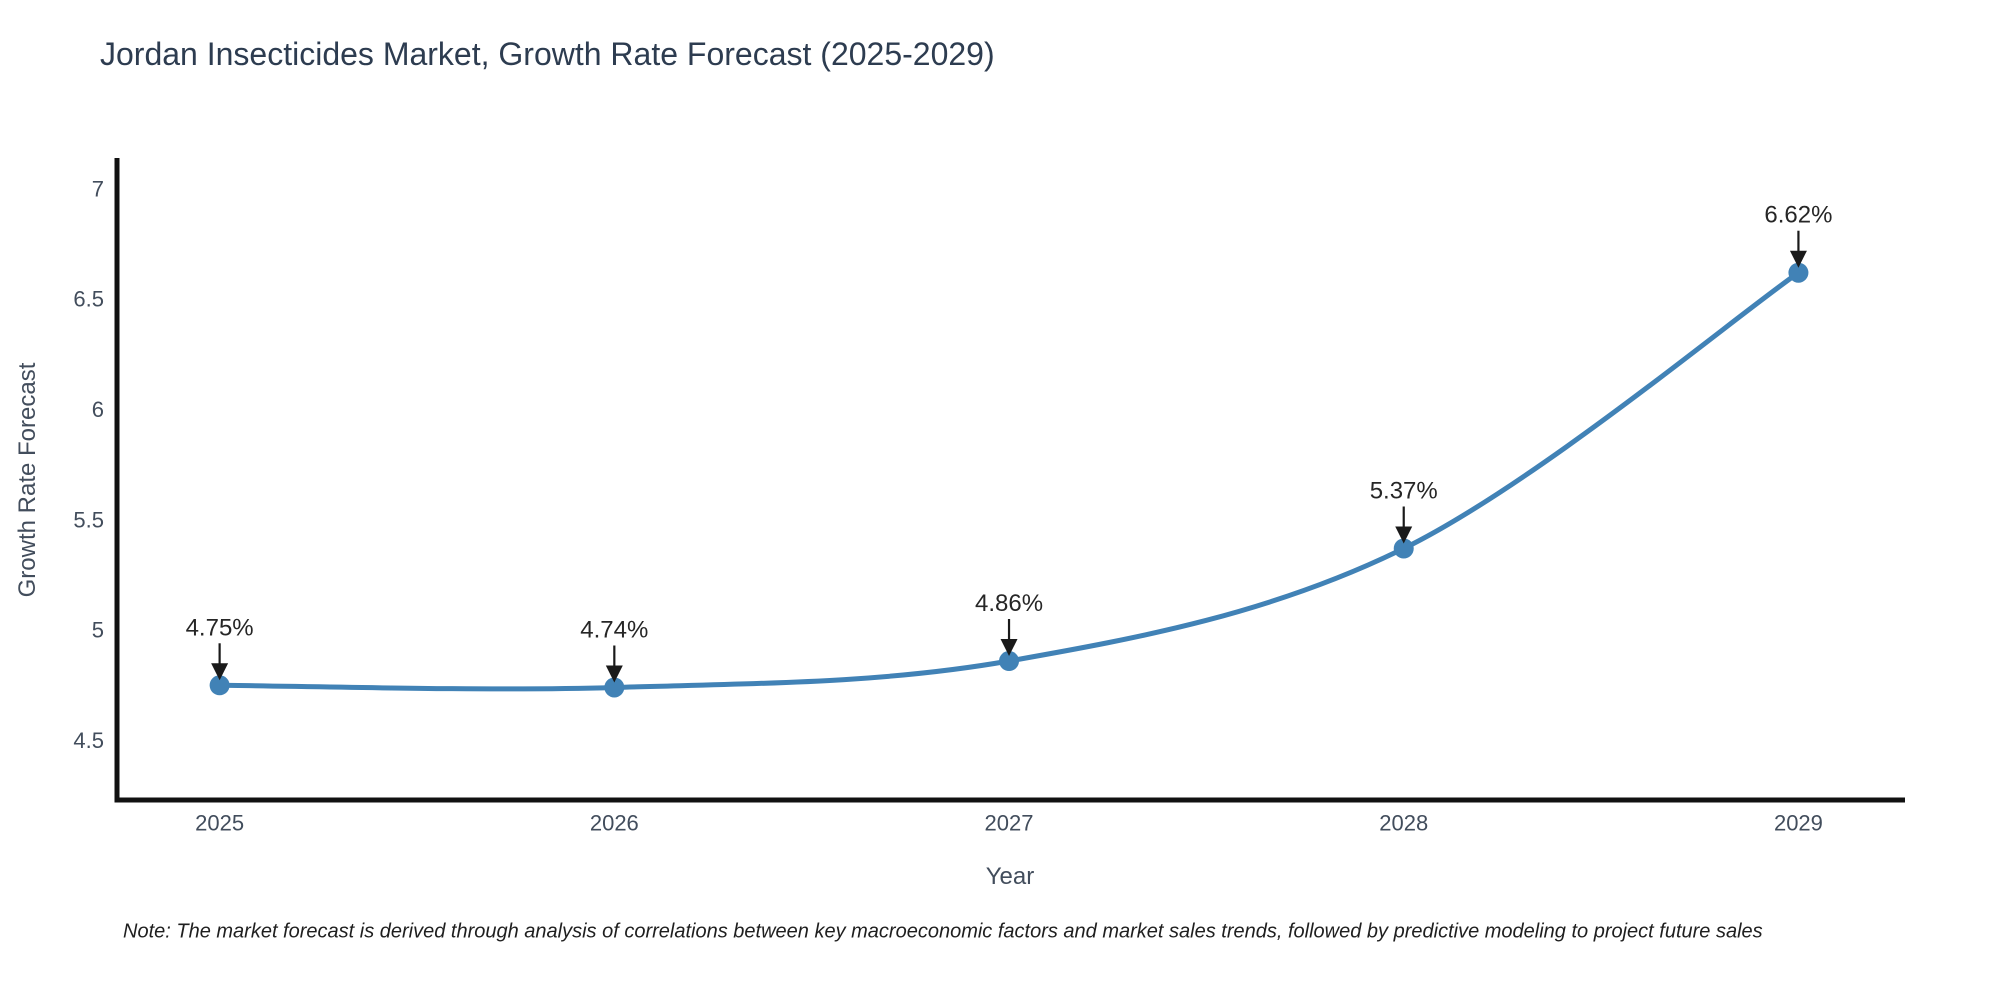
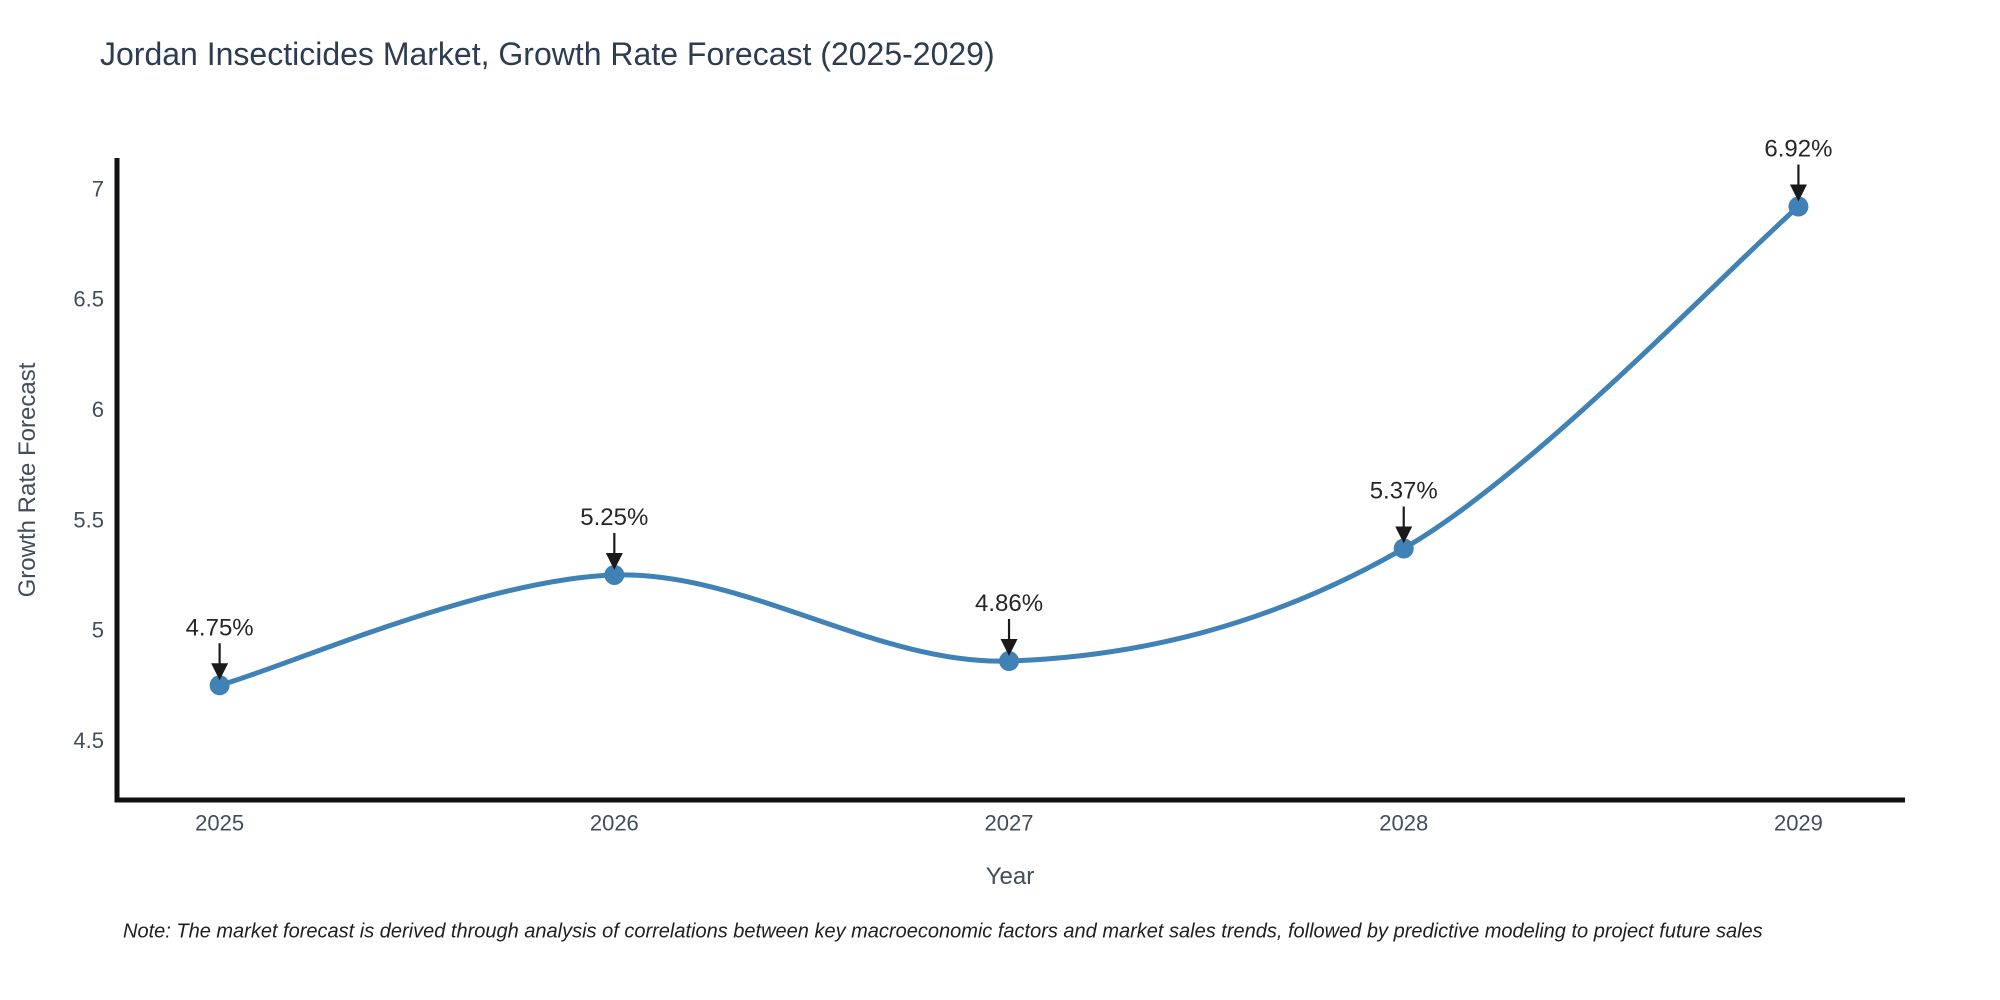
2026: 4.74% -> 5.25%
2029: 6.62% -> 6.92%
